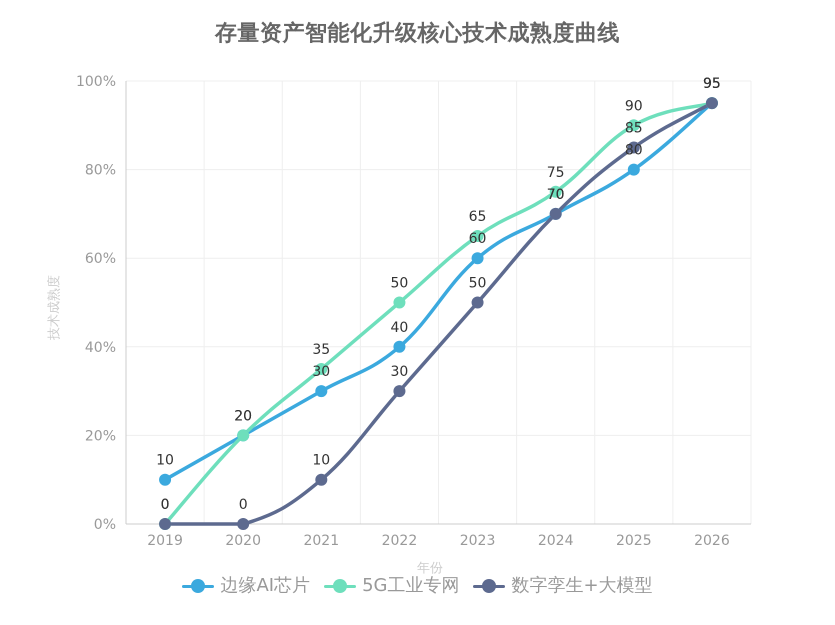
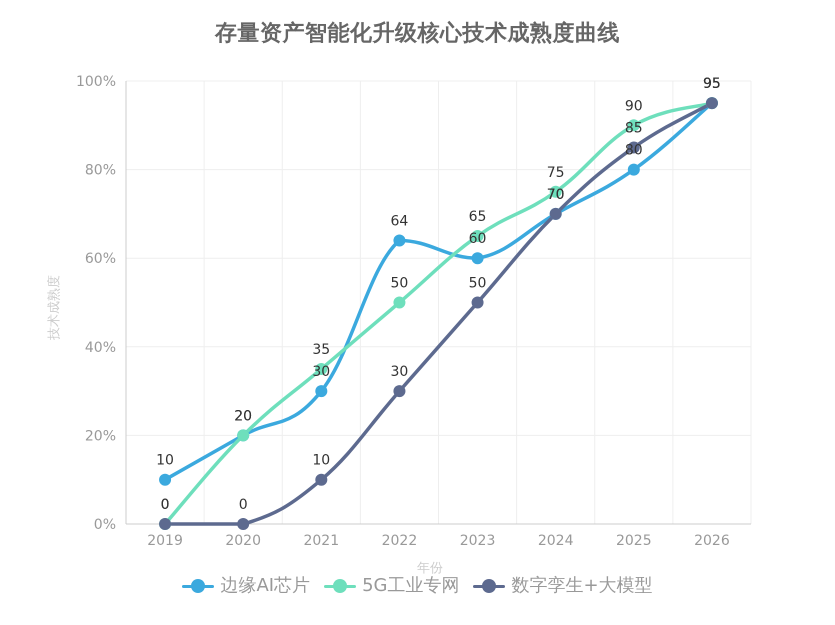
边缘AI芯片/2022: 40 -> 64
